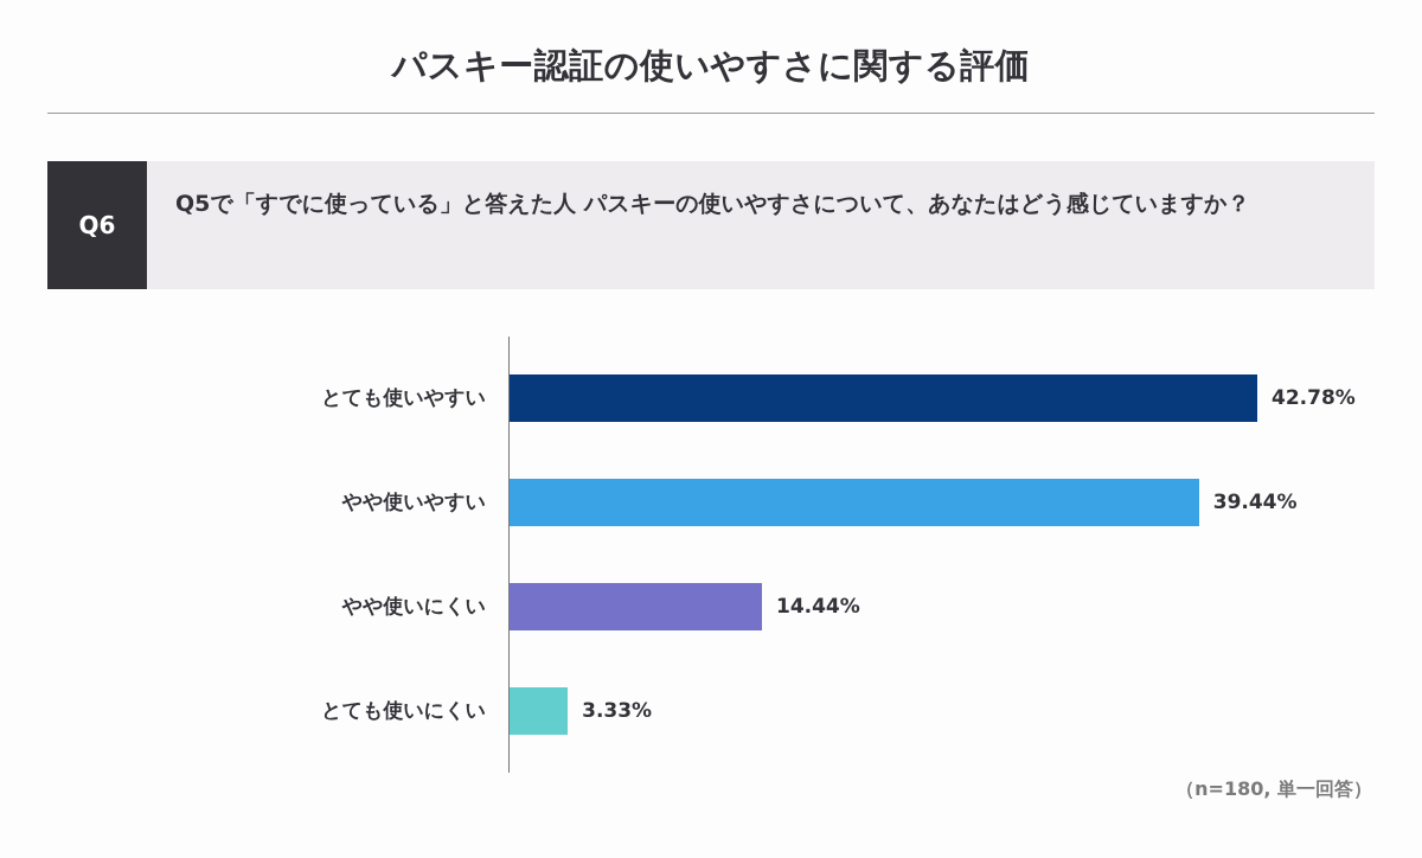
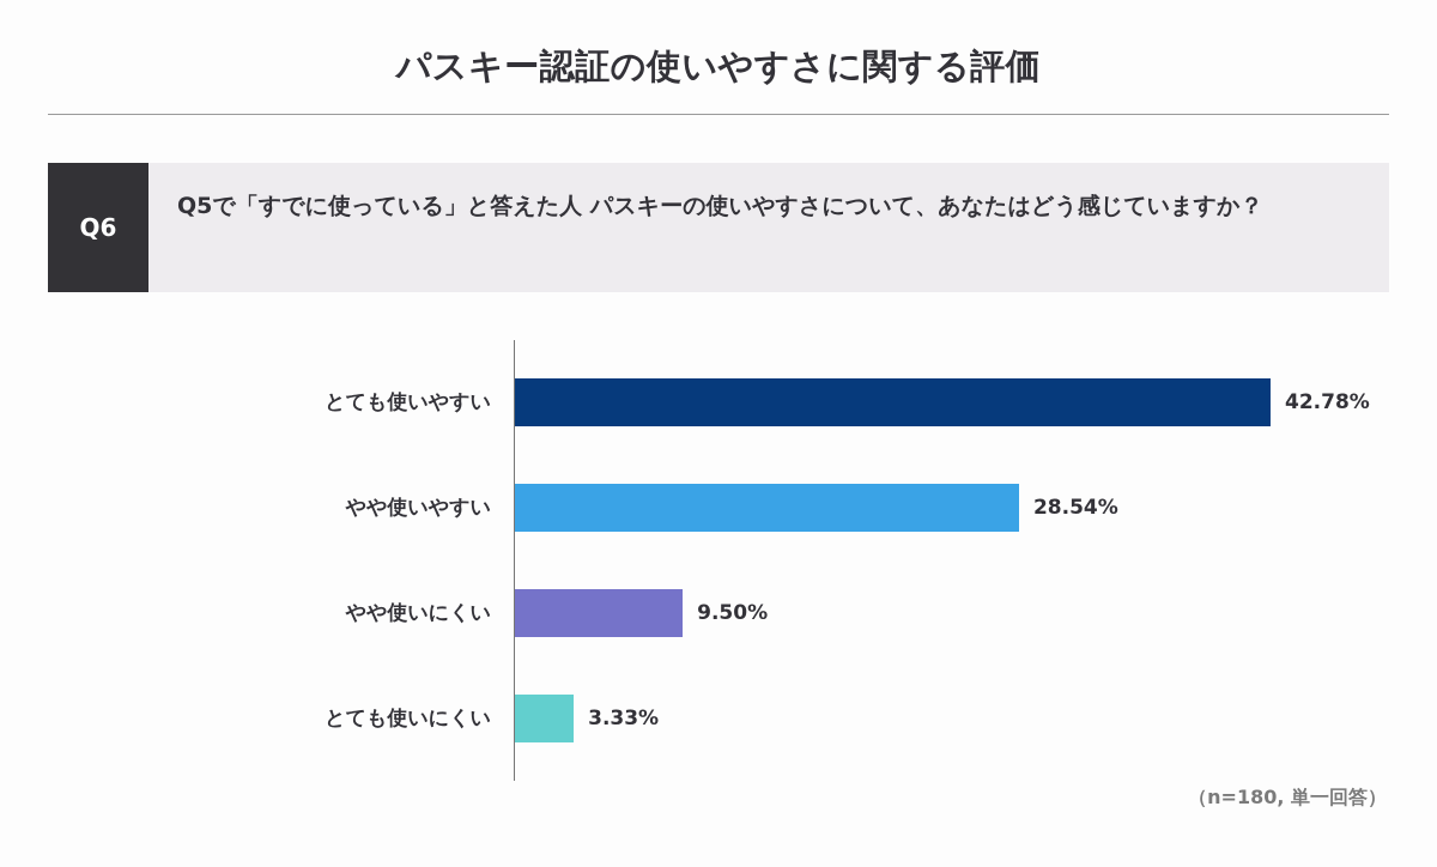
やや使いやすい: 39.44% -> 28.54%
やや使いにくい: 14.44% -> 9.50%
